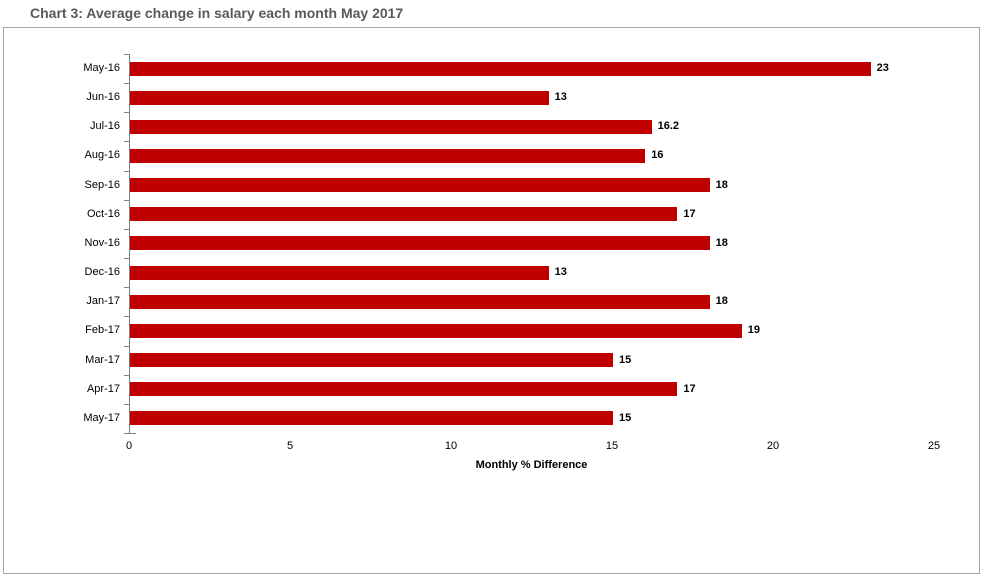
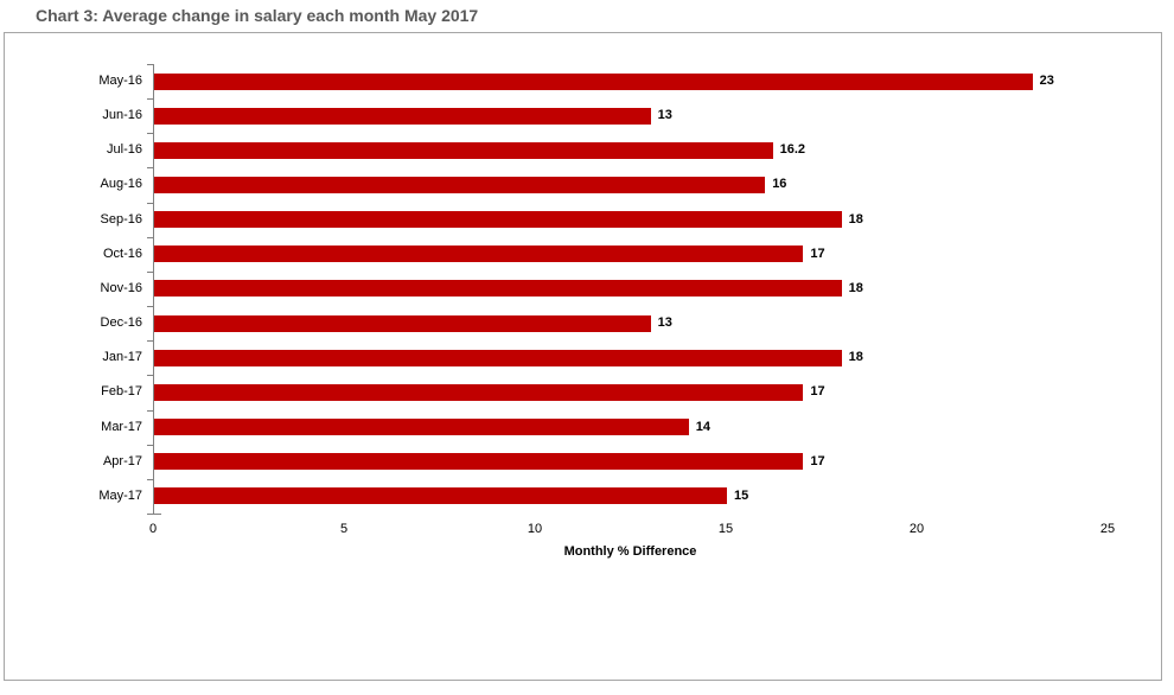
Feb-17: 19 -> 17
Mar-17: 15 -> 14
